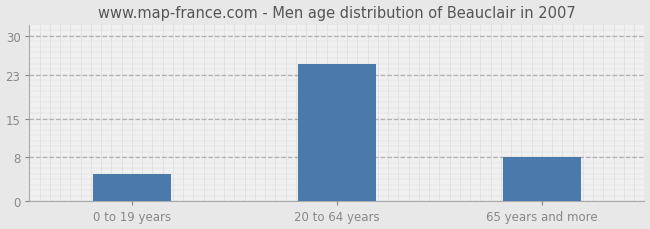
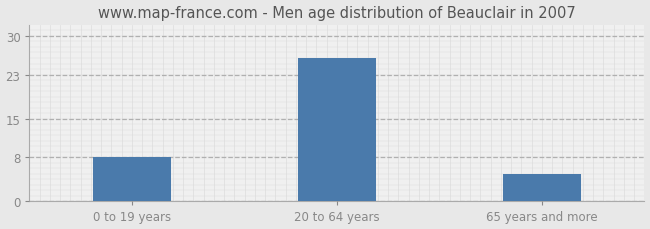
0 to 19 years: 5 -> 8
20 to 64 years: 25 -> 26
65 years and more: 8 -> 5
